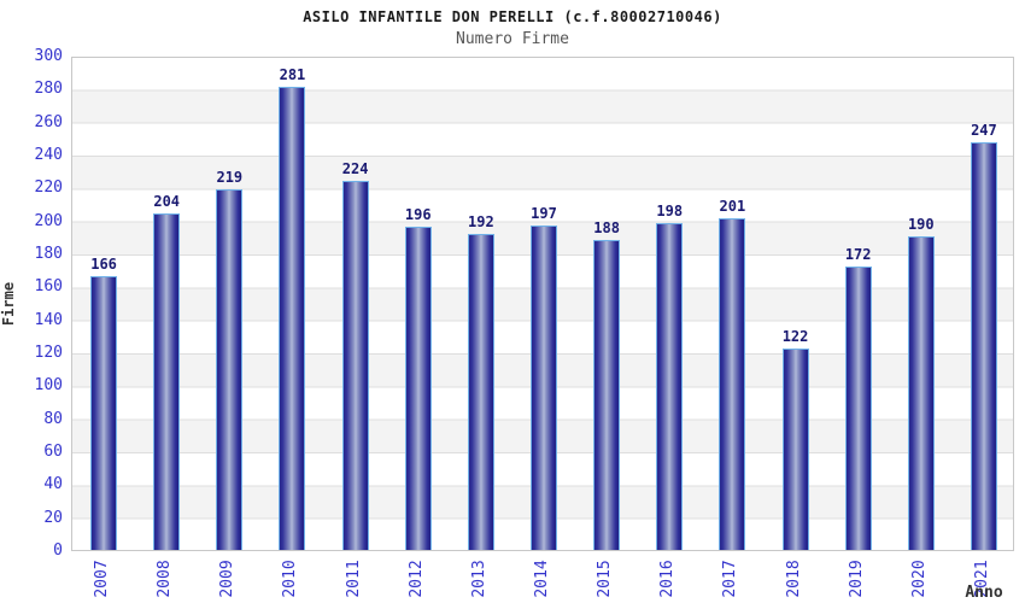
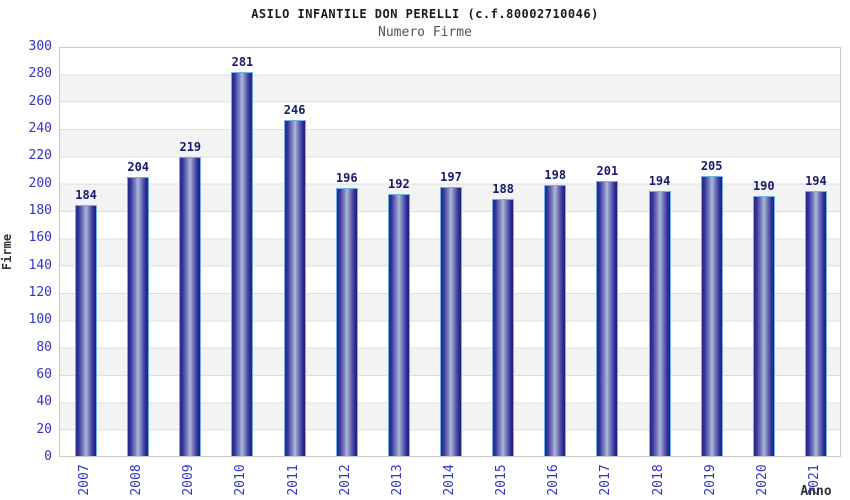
2007: 166 -> 184
2011: 224 -> 246
2018: 122 -> 194
2019: 172 -> 205
2021: 247 -> 194
